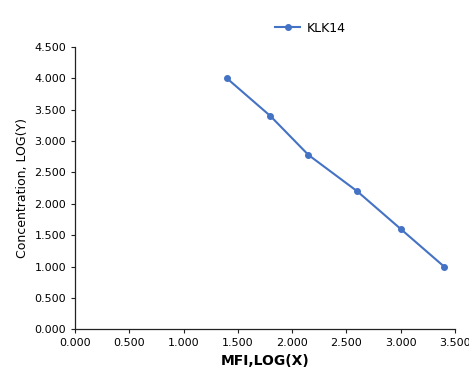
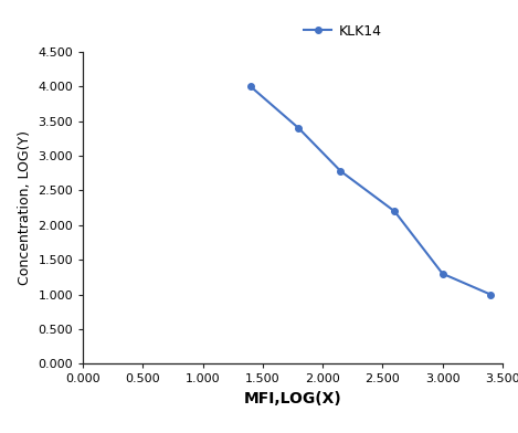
3.000: 1.60 -> 1.30
